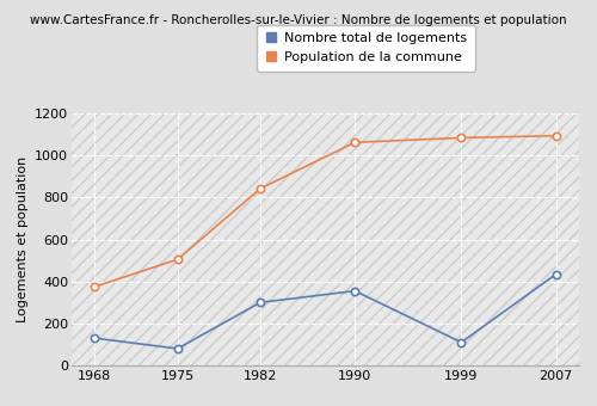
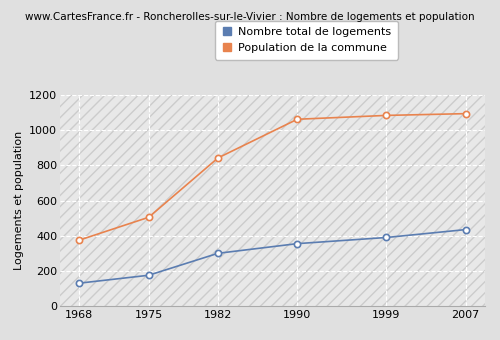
Nombre total de logements/1975: 80 -> 180
Nombre total de logements/1999: 110 -> 390
